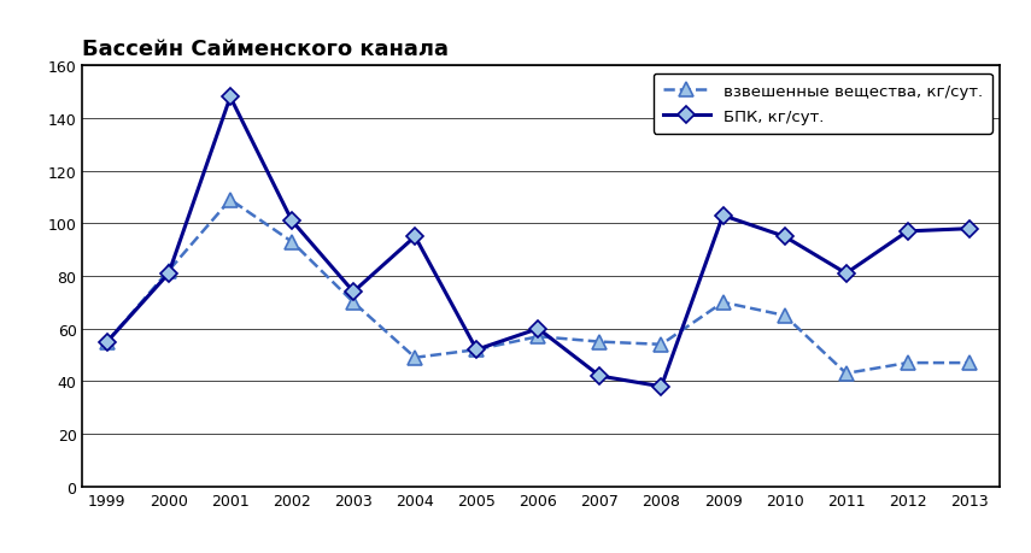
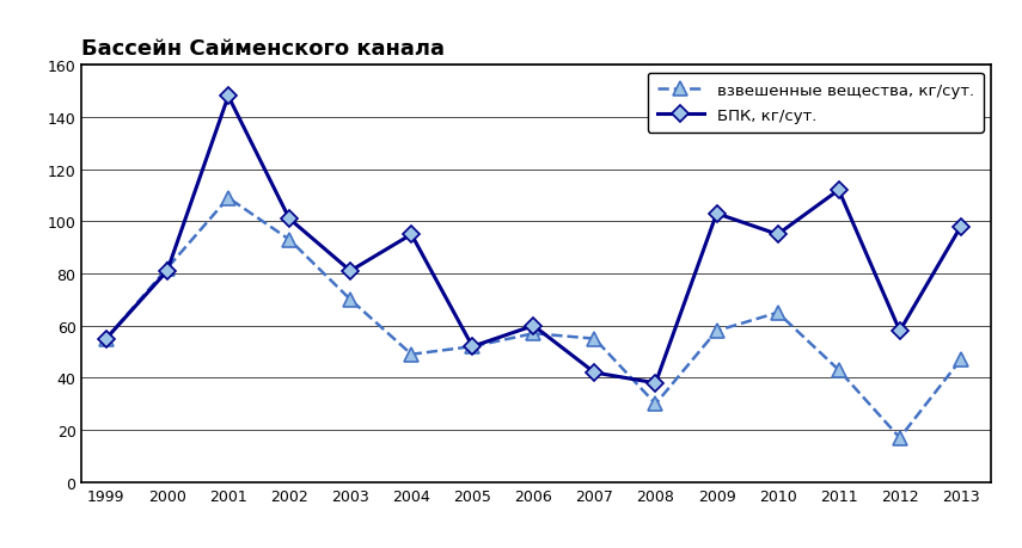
БПК, кг/сут./2003: 74 -> 81
взвешенные вещества, кг/сут./2008: 54 -> 30
взвешенные вещества, кг/сут./2009: 70 -> 58
БПК, кг/сут./2011: 81 -> 112
взвешенные вещества, кг/сут./2012: 47 -> 17
БПК, кг/сут./2012: 97 -> 58
